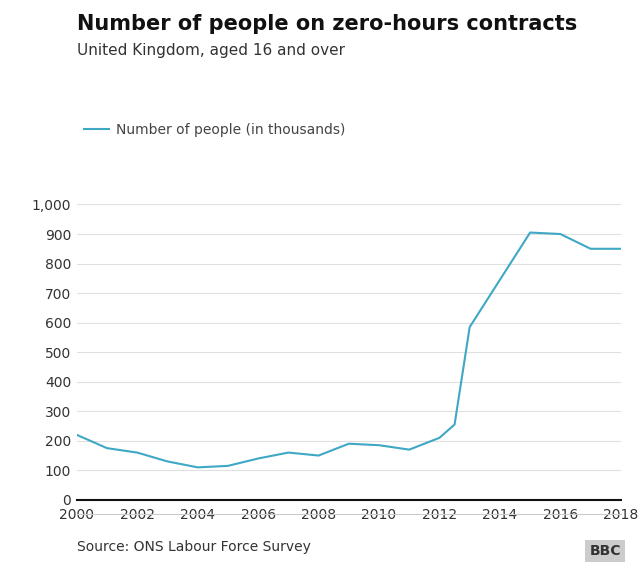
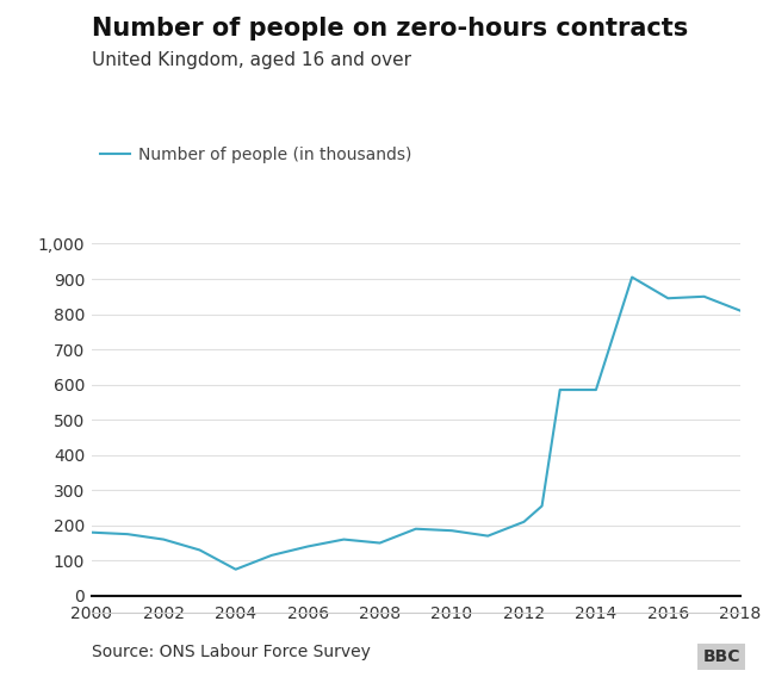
2000: 220 -> 180
2004: 110 -> 75
2014: 745 -> 585
2016: 900 -> 845
2018: 850 -> 810
